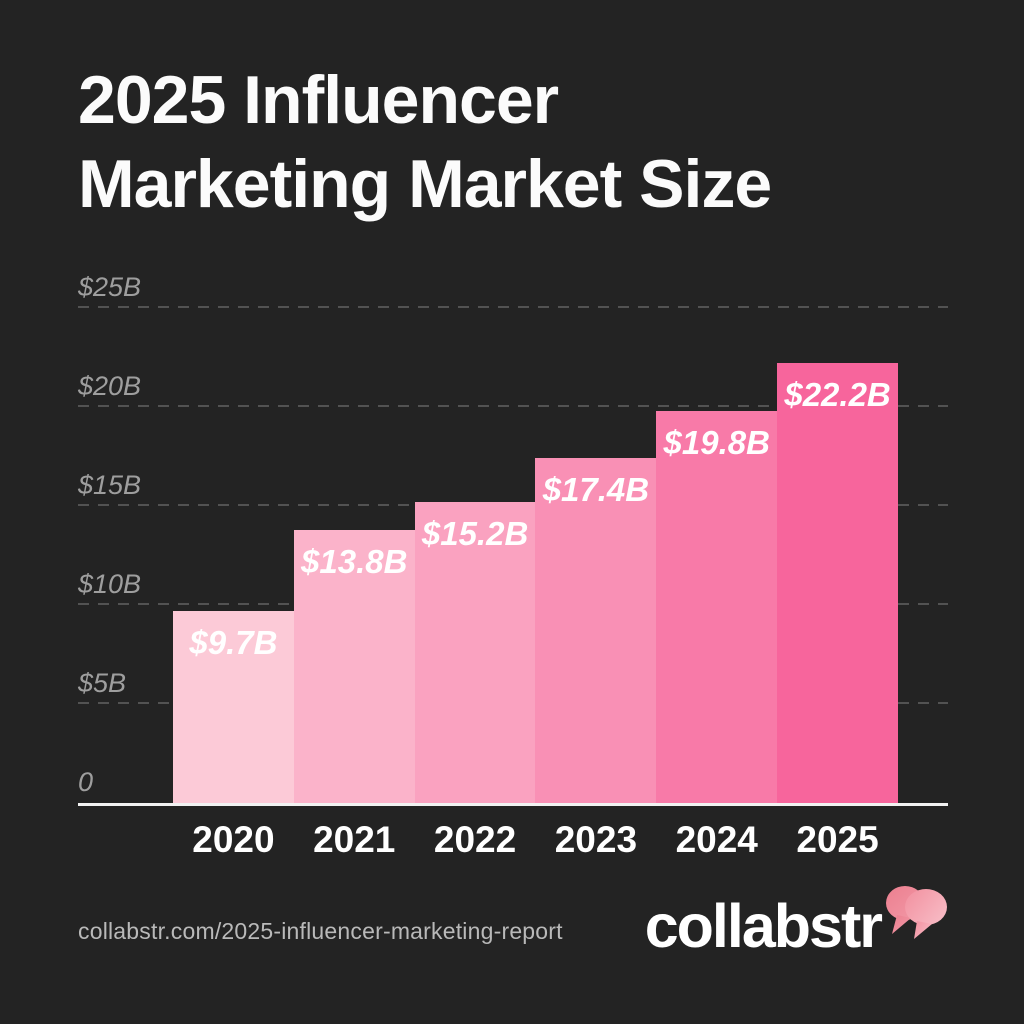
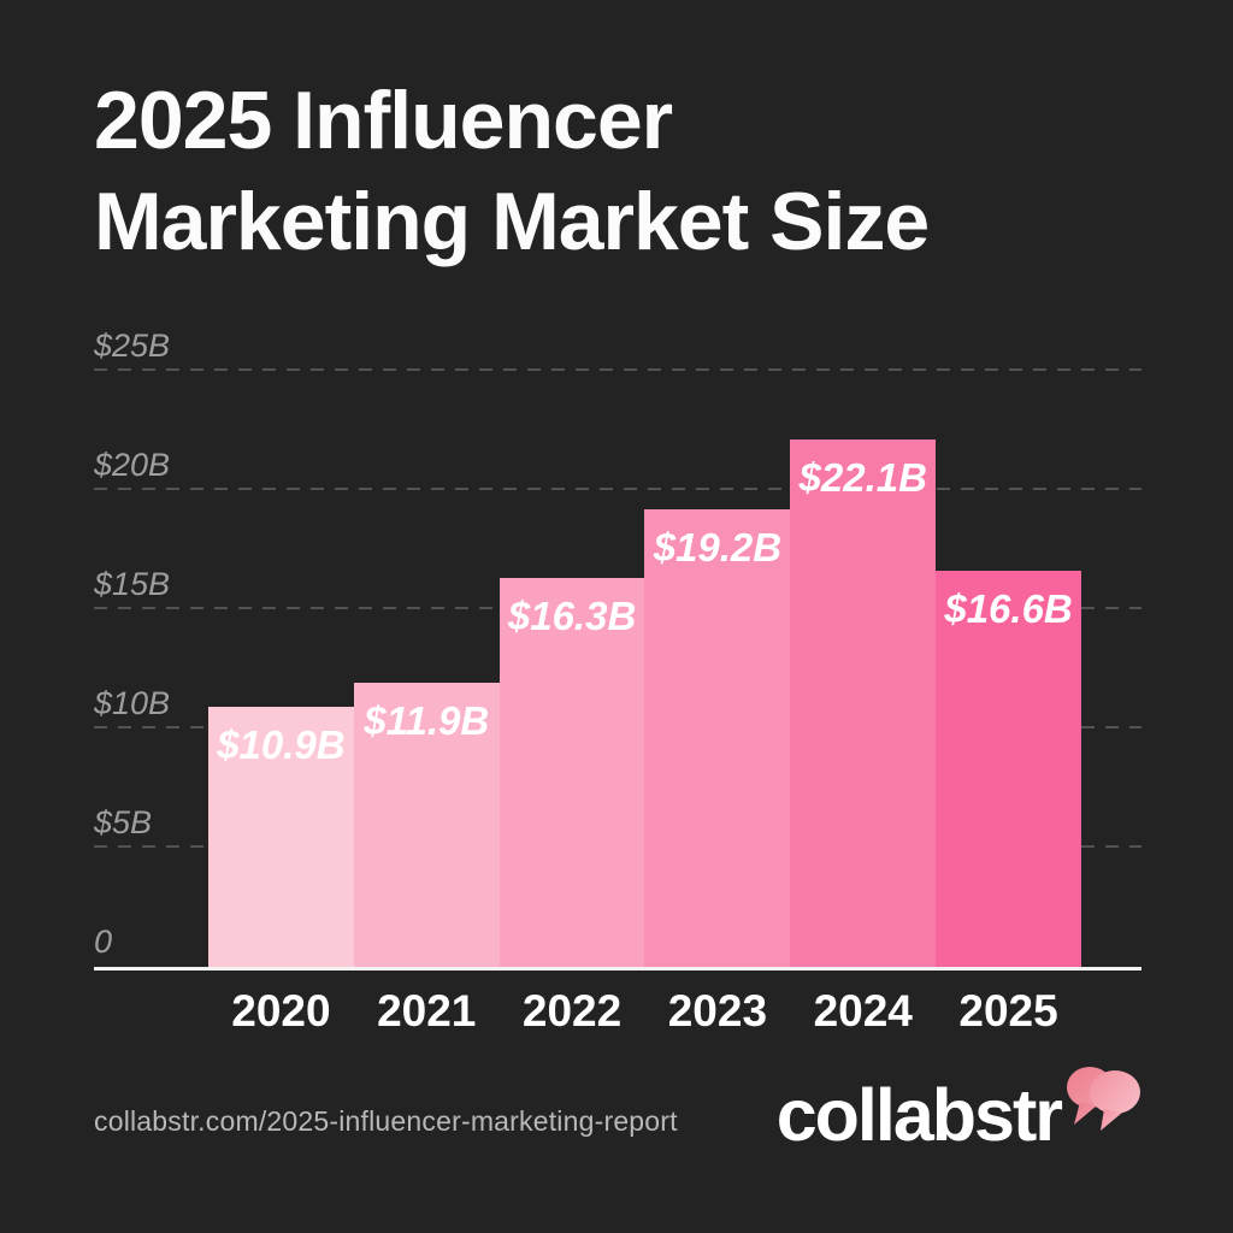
2020: $9.7B -> $10.9B
2021: $13.8B -> $11.9B
2022: $15.2B -> $16.3B
2023: $17.4B -> $19.2B
2024: $19.8B -> $22.1B
2025: $22.2B -> $16.6B
